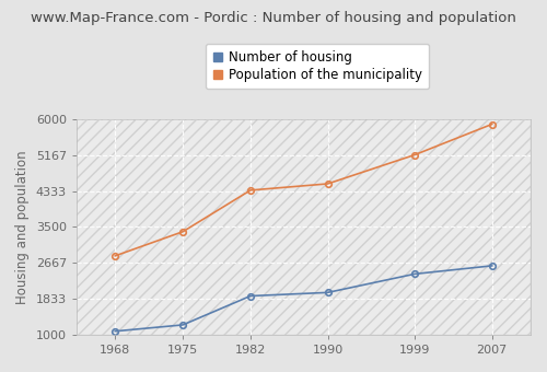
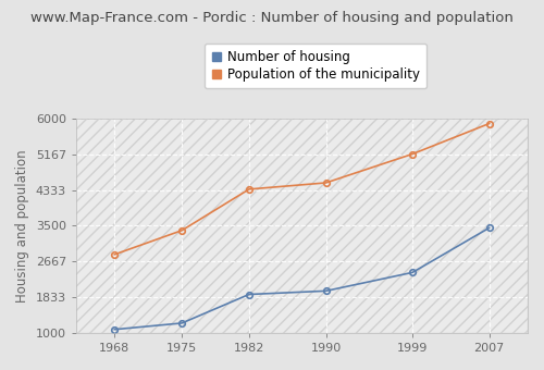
Number of housing/2007: 2600 -> 3450
